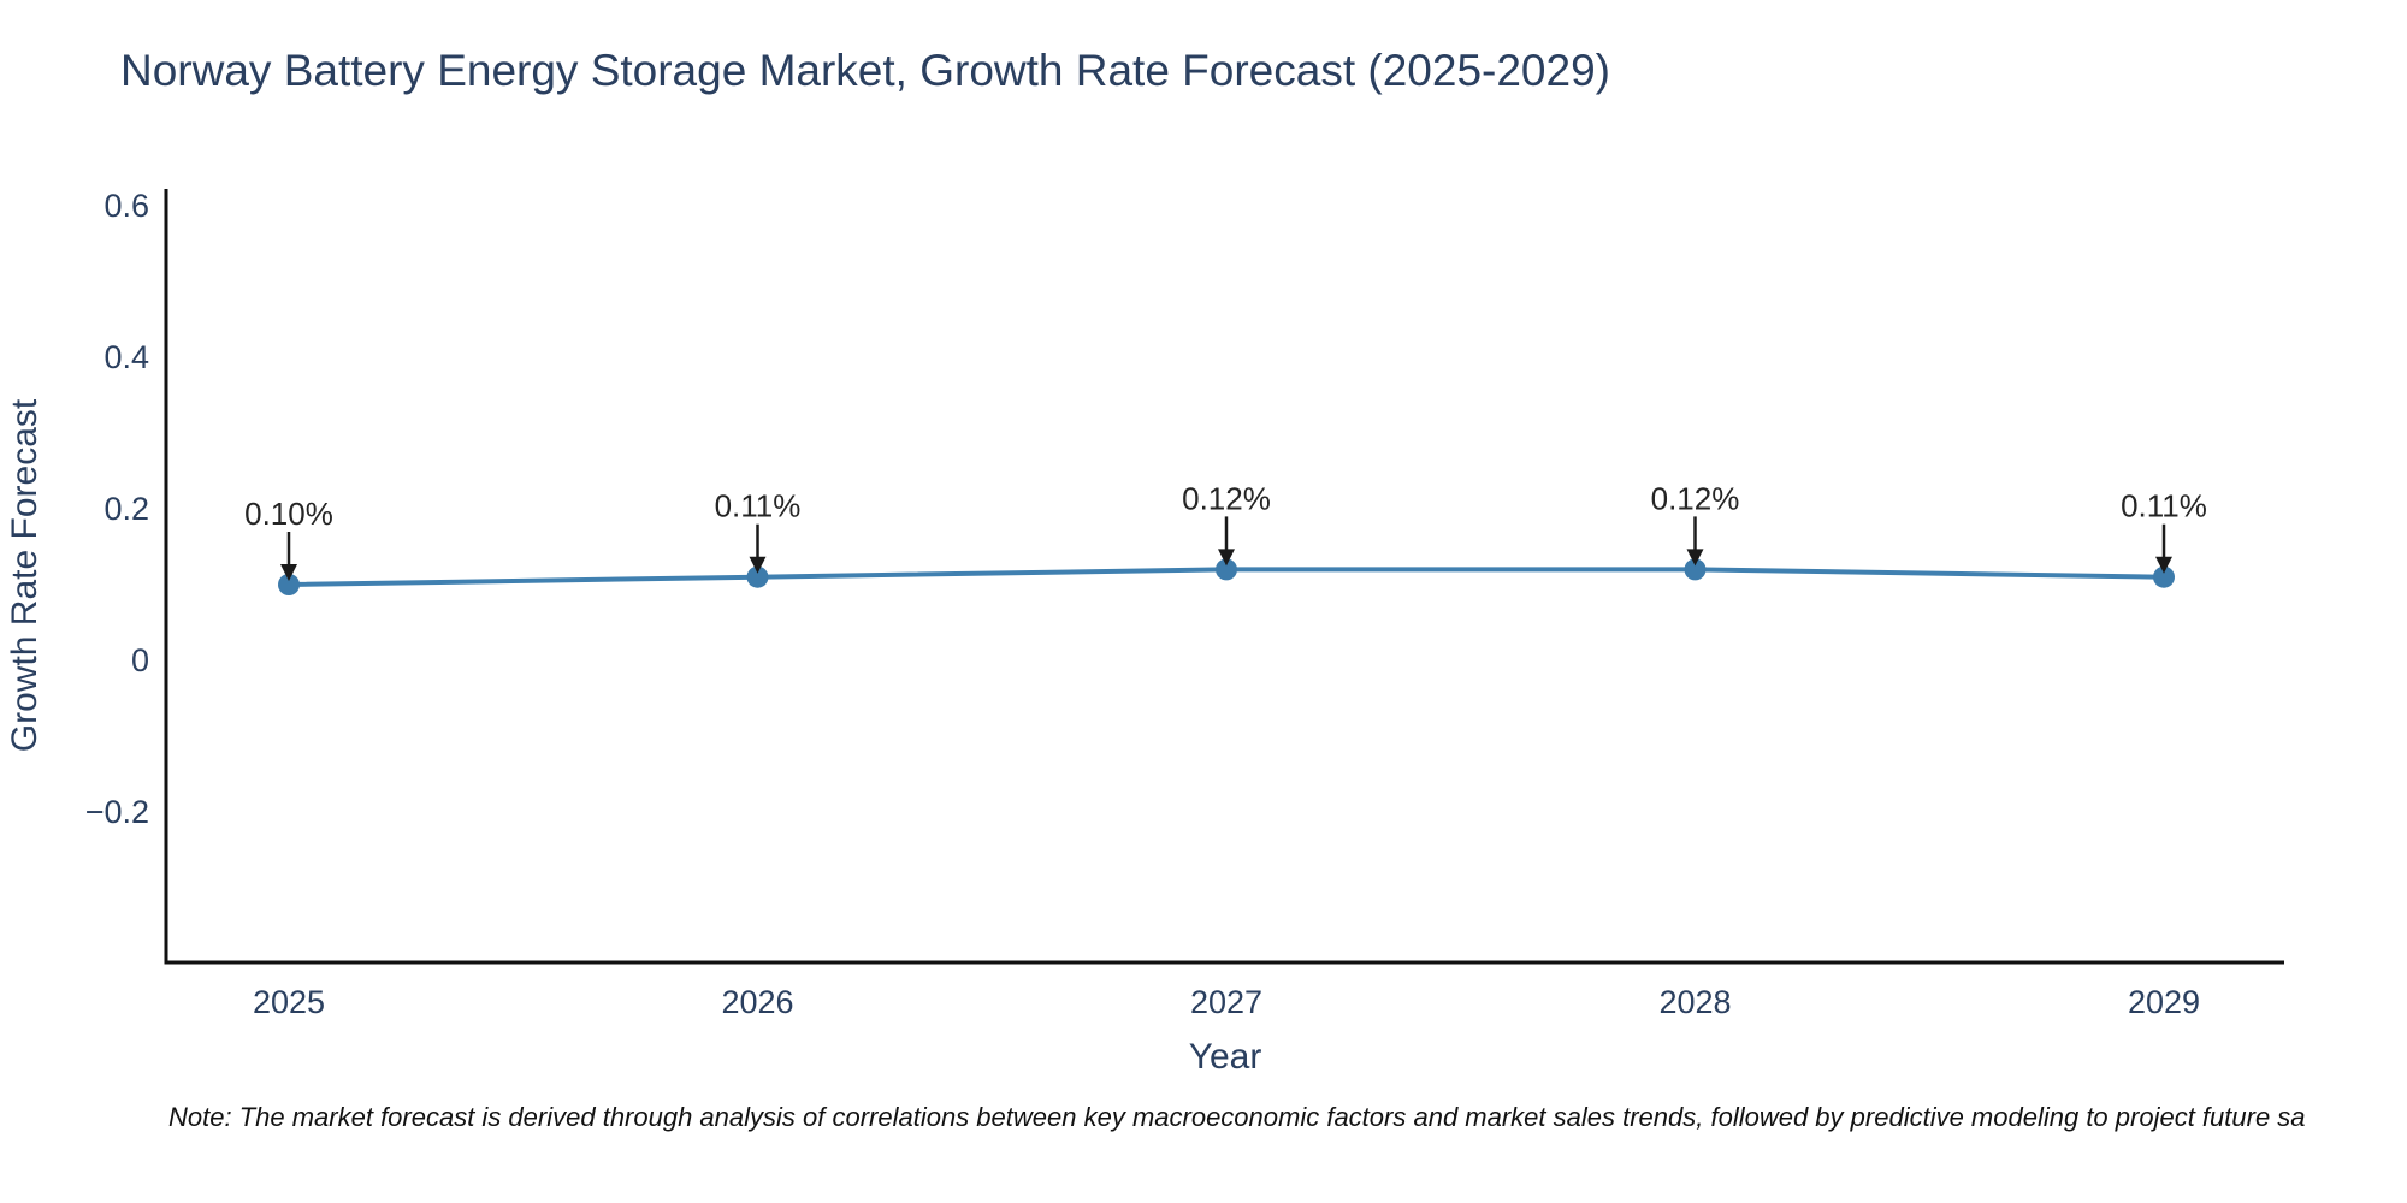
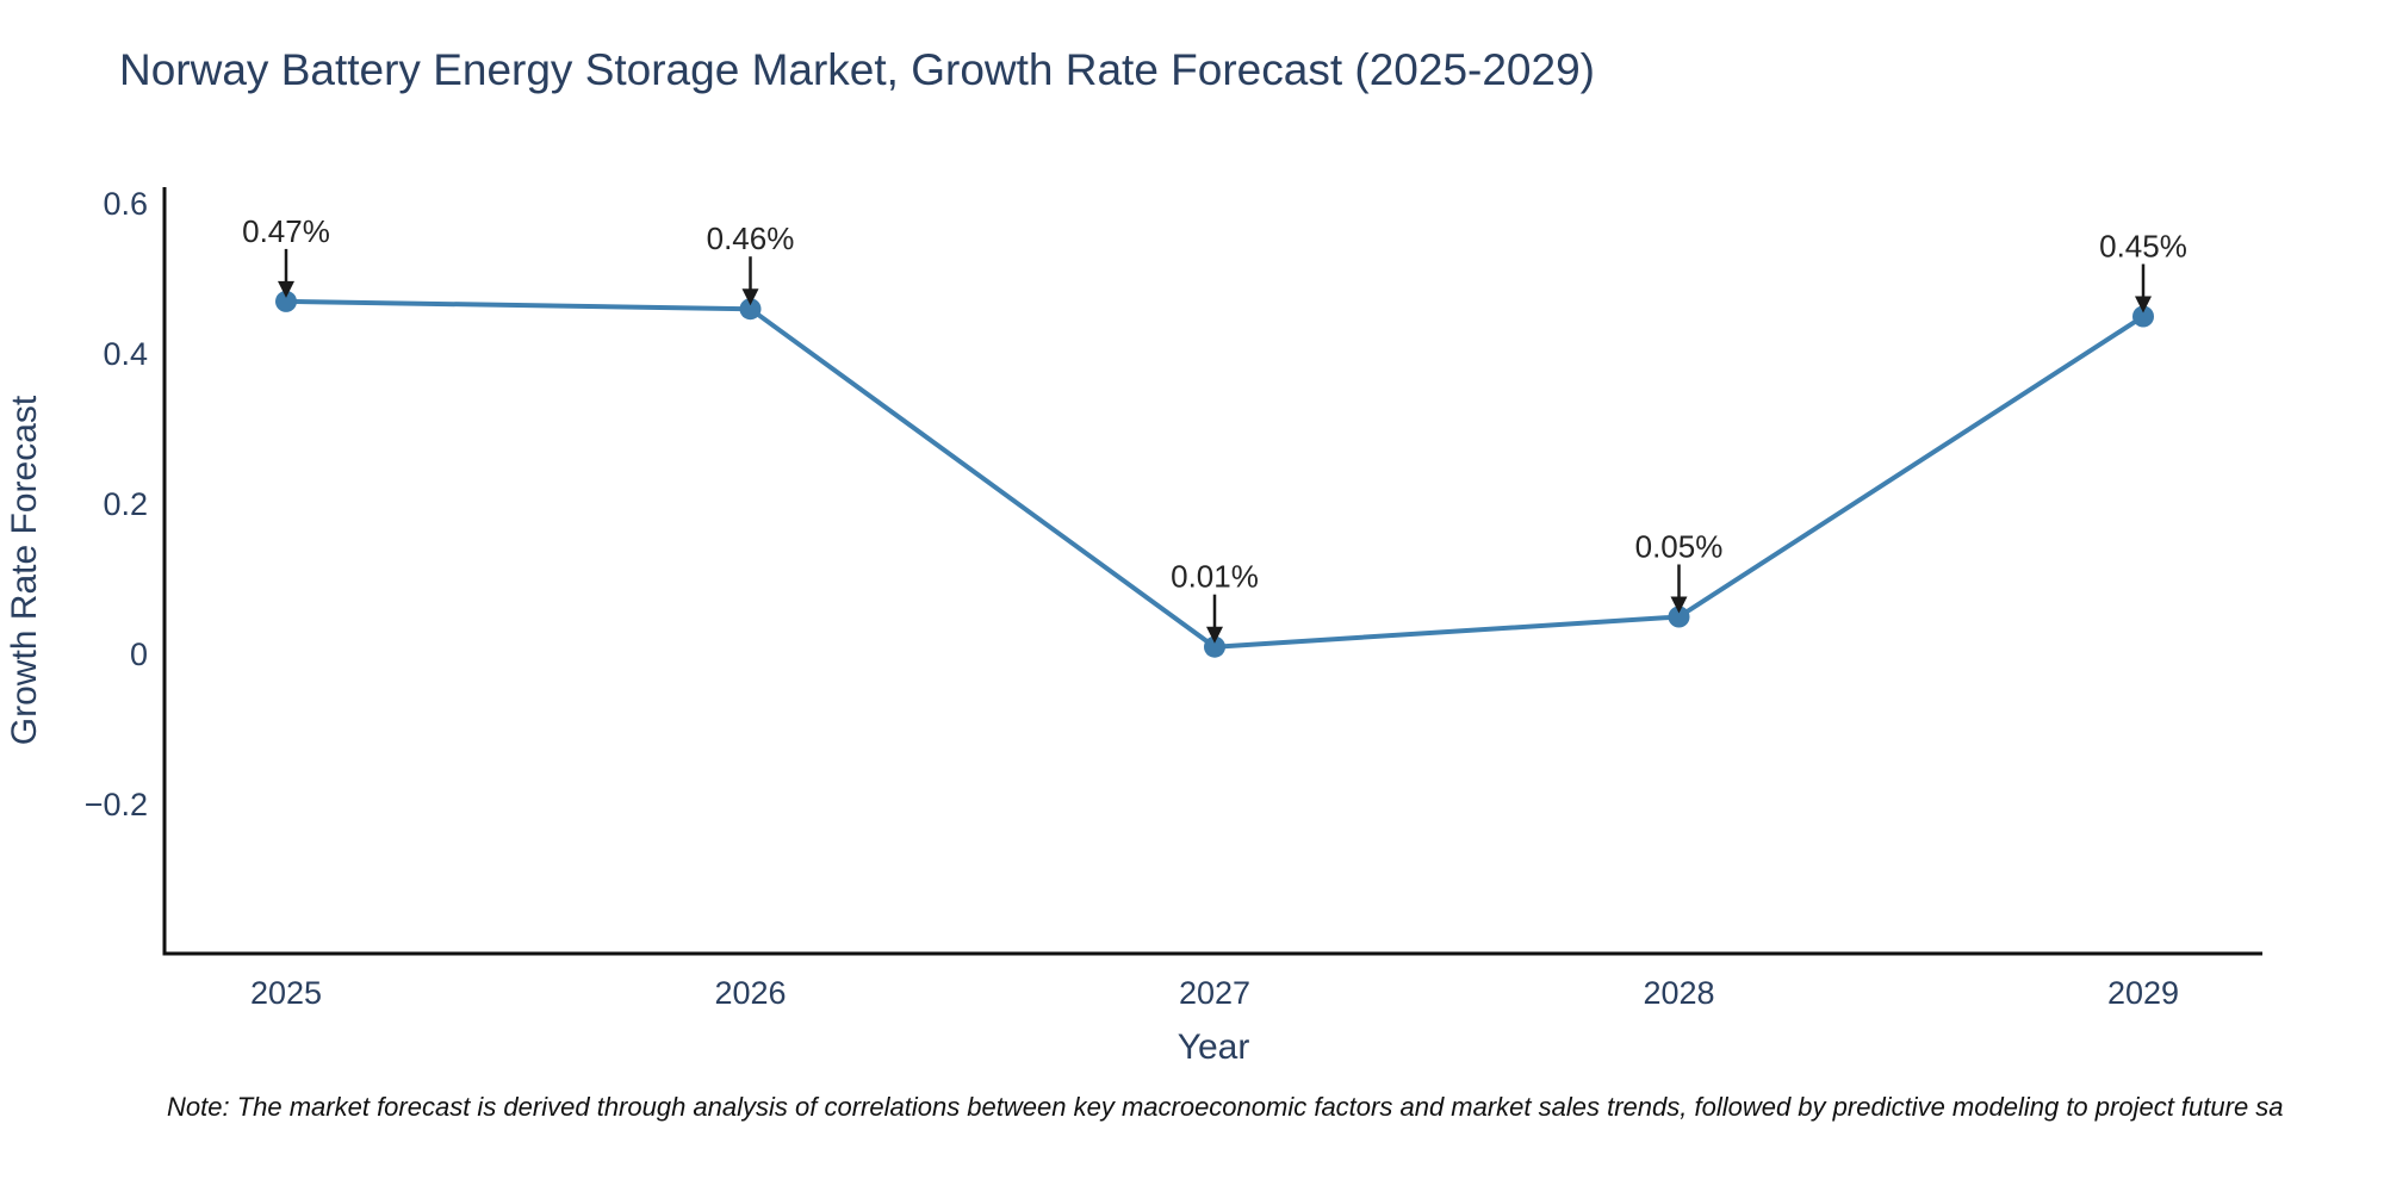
2025: 0.10% -> 0.47%
2026: 0.11% -> 0.46%
2027: 0.12% -> 0.01%
2028: 0.12% -> 0.05%
2029: 0.11% -> 0.45%
